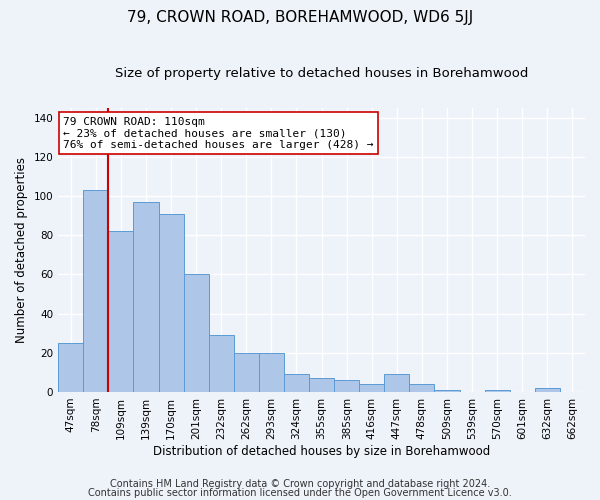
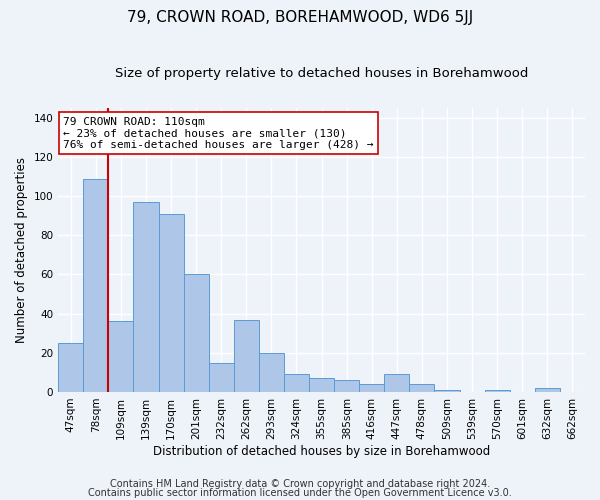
78sqm: 103 -> 109
109sqm: 82 -> 36
232sqm: 29 -> 15
262sqm: 20 -> 37
